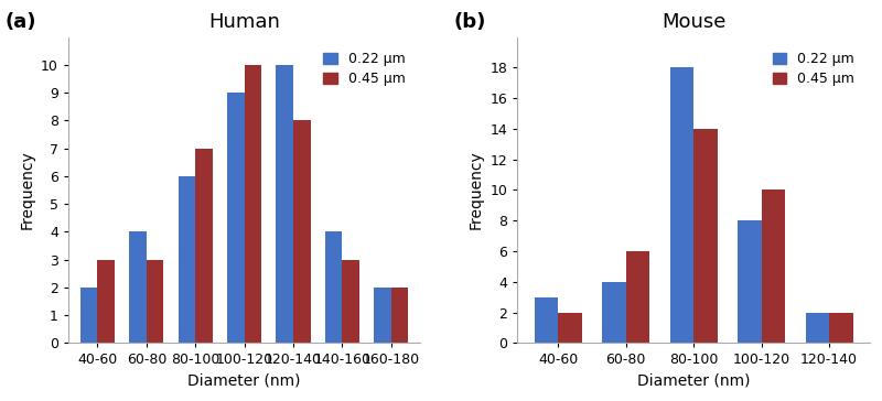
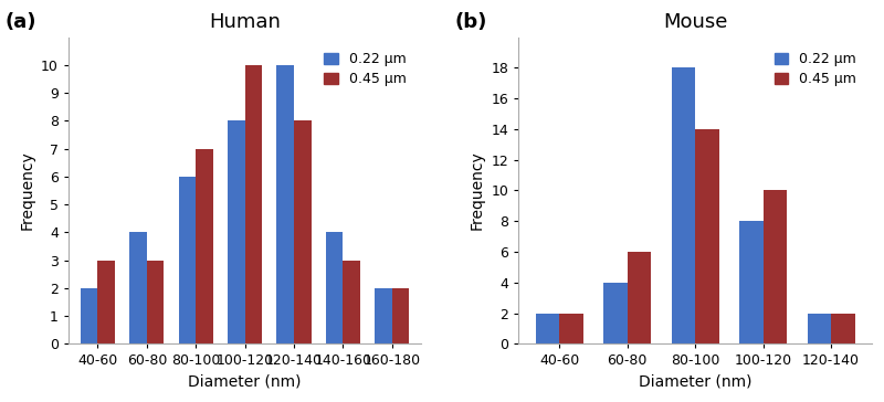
Human/0.22 μm/100-120: 9 -> 8
Mouse/0.22 μm/40-60: 3 -> 2
